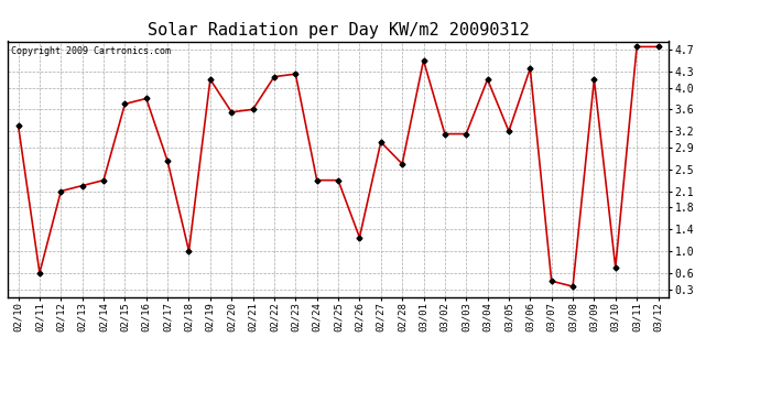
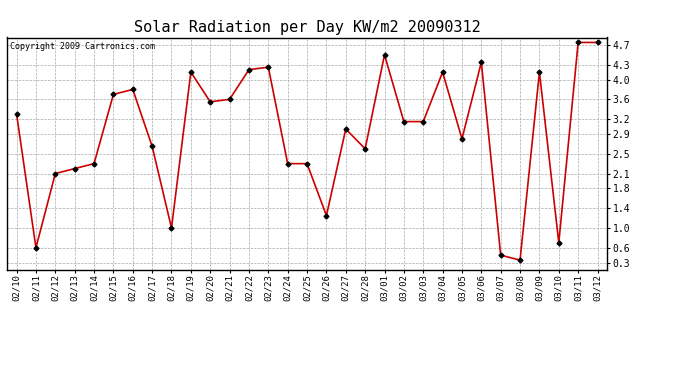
03/05: 3.20 -> 2.80
